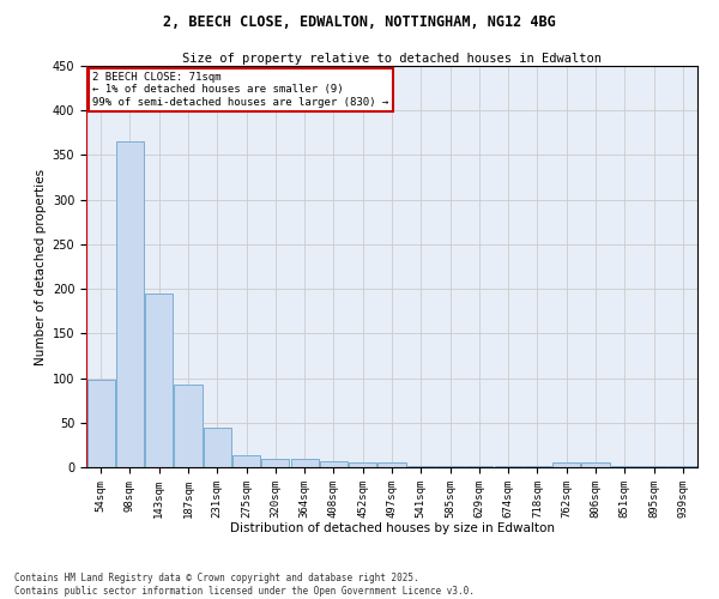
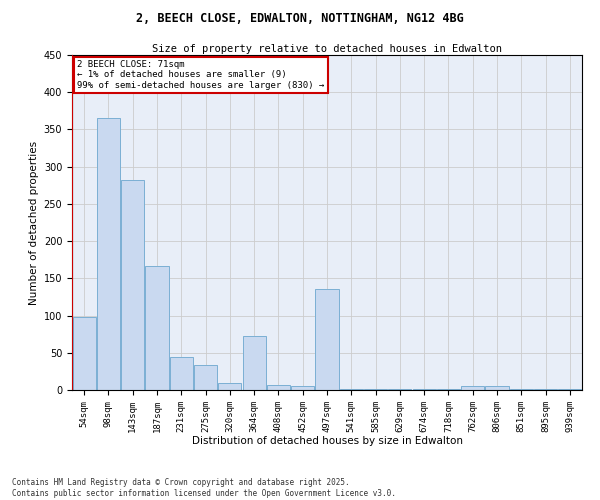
143sqm: 195 -> 282
187sqm: 93 -> 166
275sqm: 14 -> 34
364sqm: 10 -> 72
497sqm: 5 -> 136
